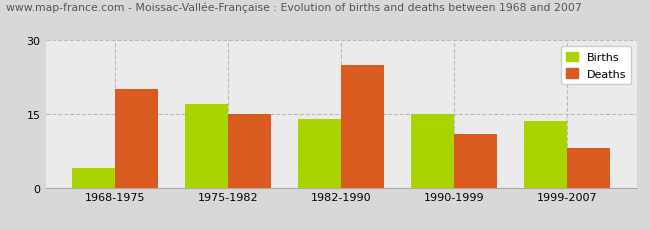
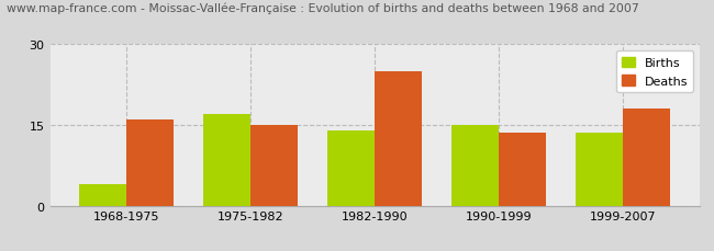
Deaths/1968-1975: 20.0 -> 16.0
Deaths/1990-1999: 11.0 -> 13.5
Deaths/1999-2007: 8.0 -> 18.0
